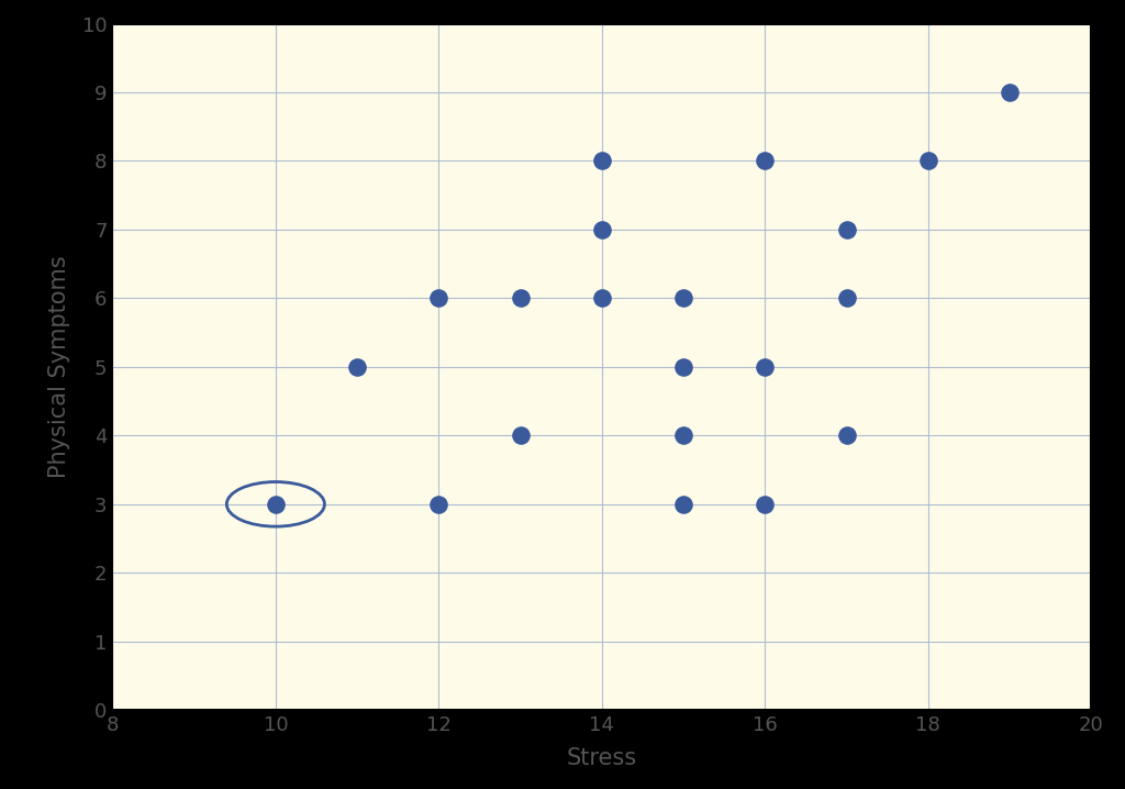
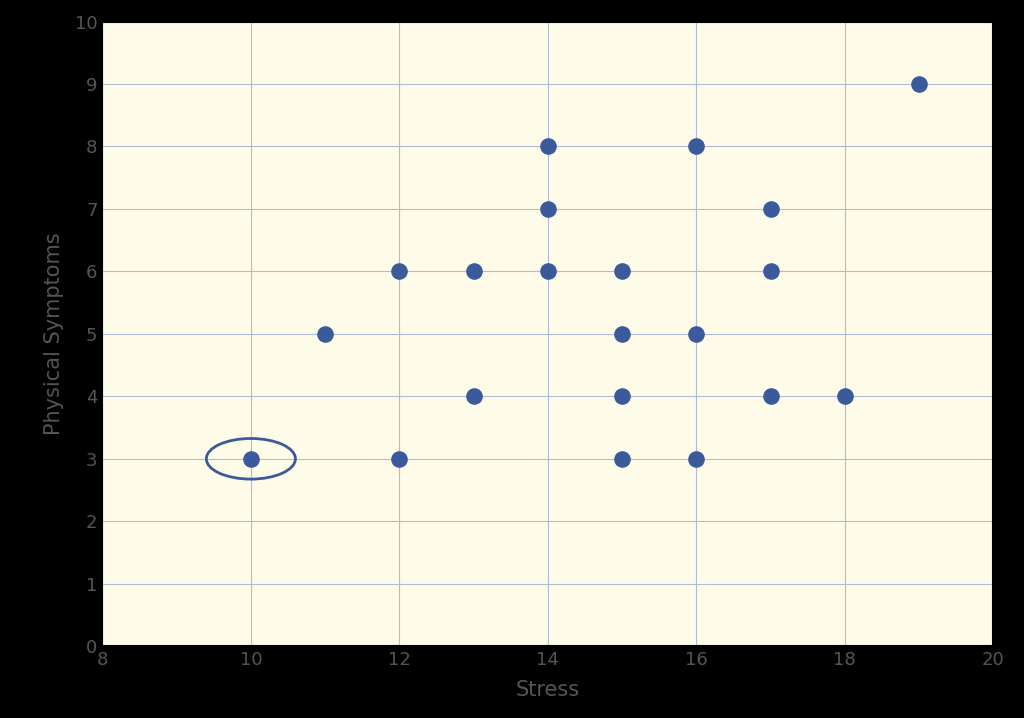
18: 8 -> 4
